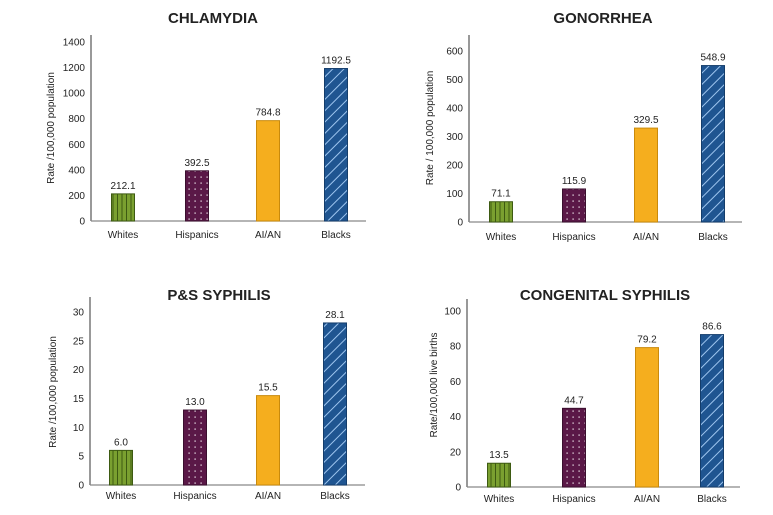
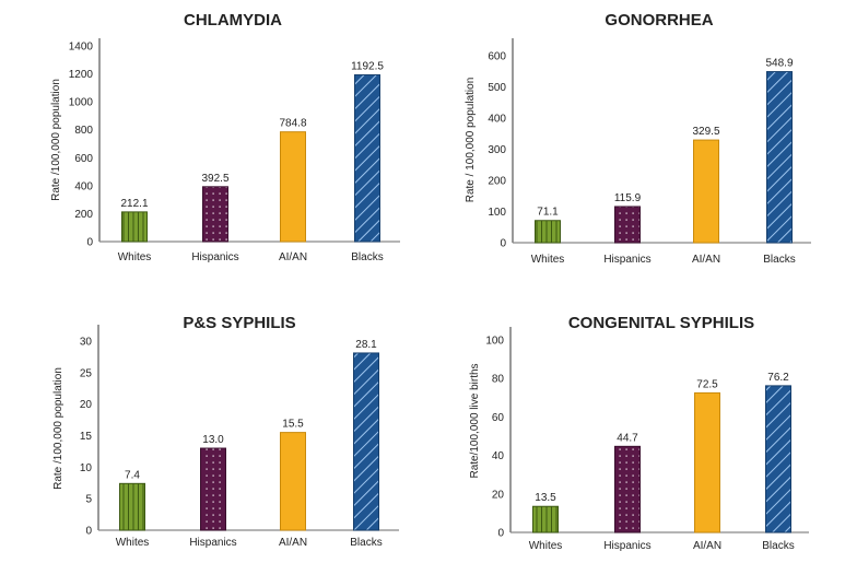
P&S SYPHILIS/Whites: 6.0 -> 7.4
CONGENITAL SYPHILIS/AI/AN: 79.2 -> 72.5
CONGENITAL SYPHILIS/Blacks: 86.6 -> 76.2
